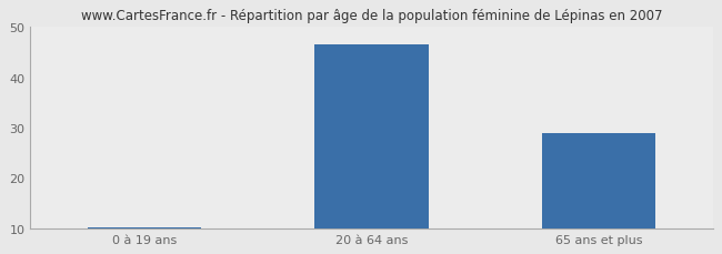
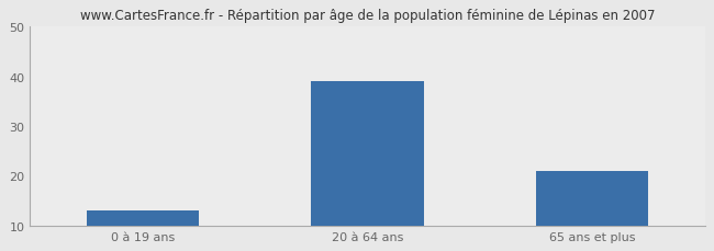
0 à 19 ans: 10.1 -> 13.0
20 à 64 ans: 46.5 -> 39.0
65 ans et plus: 29.0 -> 21.0
